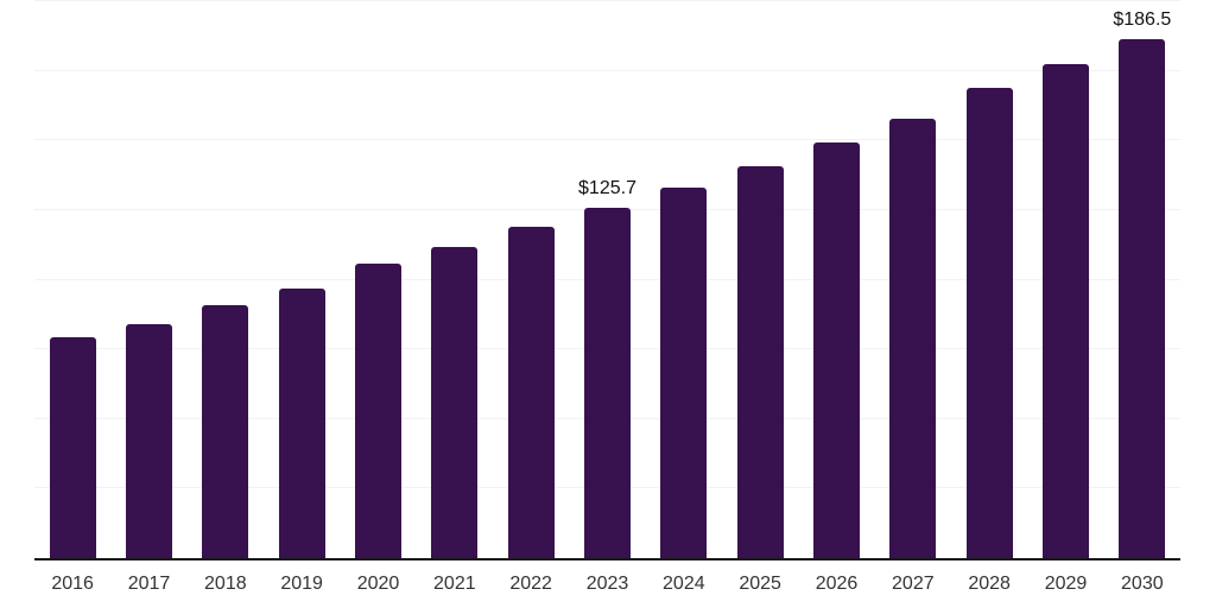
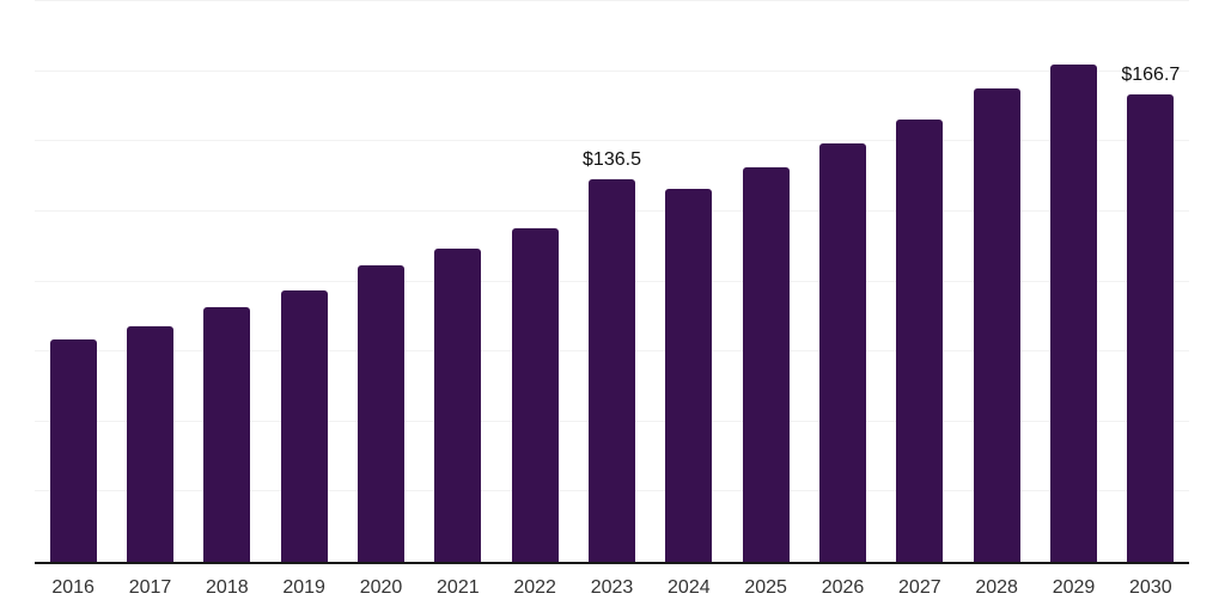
2023: $125.7 -> $136.5
2030: $186.5 -> $166.7
